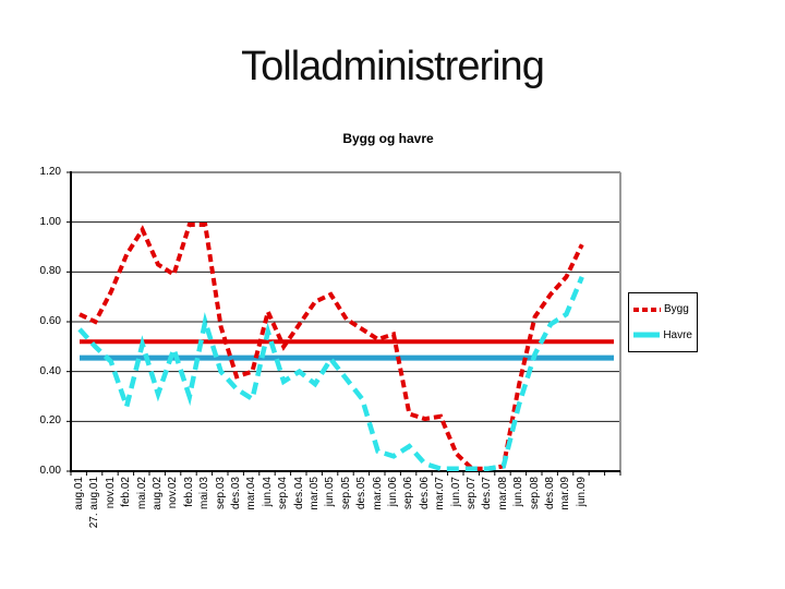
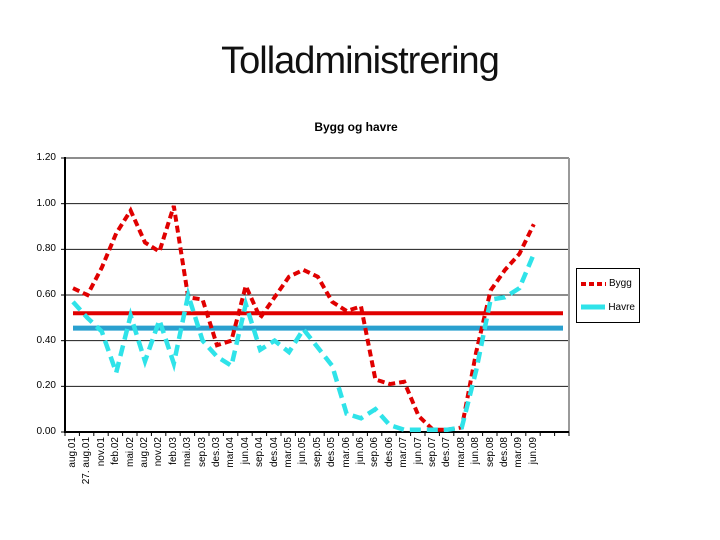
Bygg/mai.03: 0.99 -> 0.59
Bygg/sep.05: 0.61 -> 0.68
Havre/sep.08: 0.47 -> 0.58
